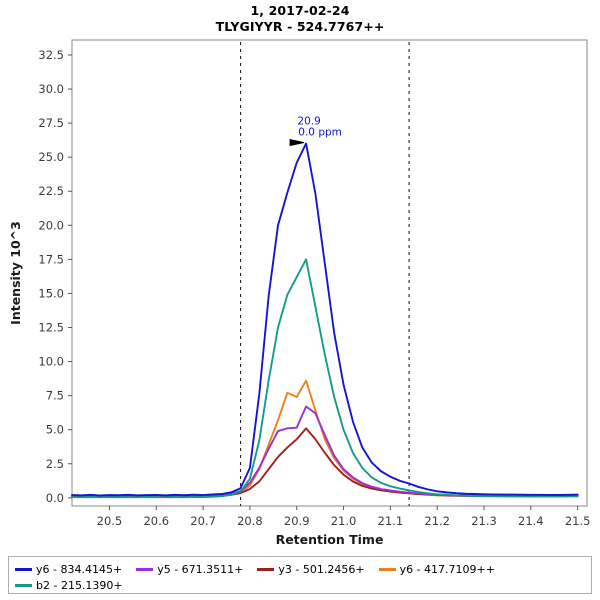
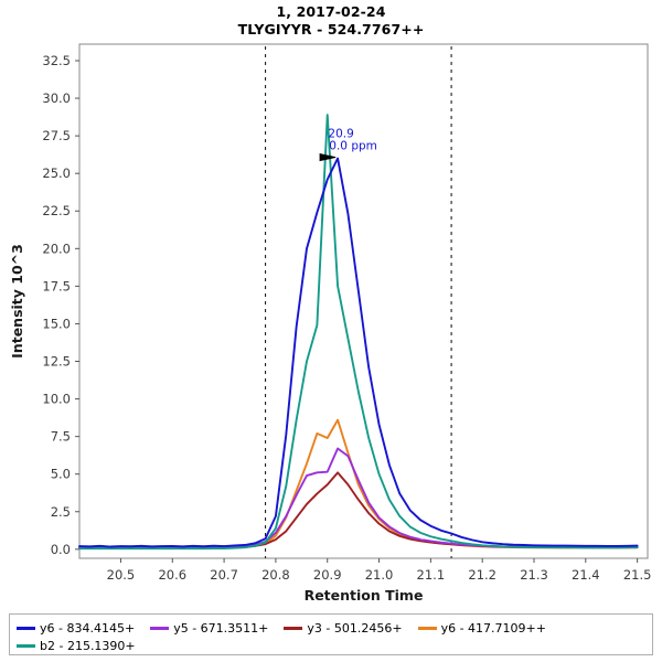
b2 - 215.1390+/20.9: 16.2 -> 28.9
